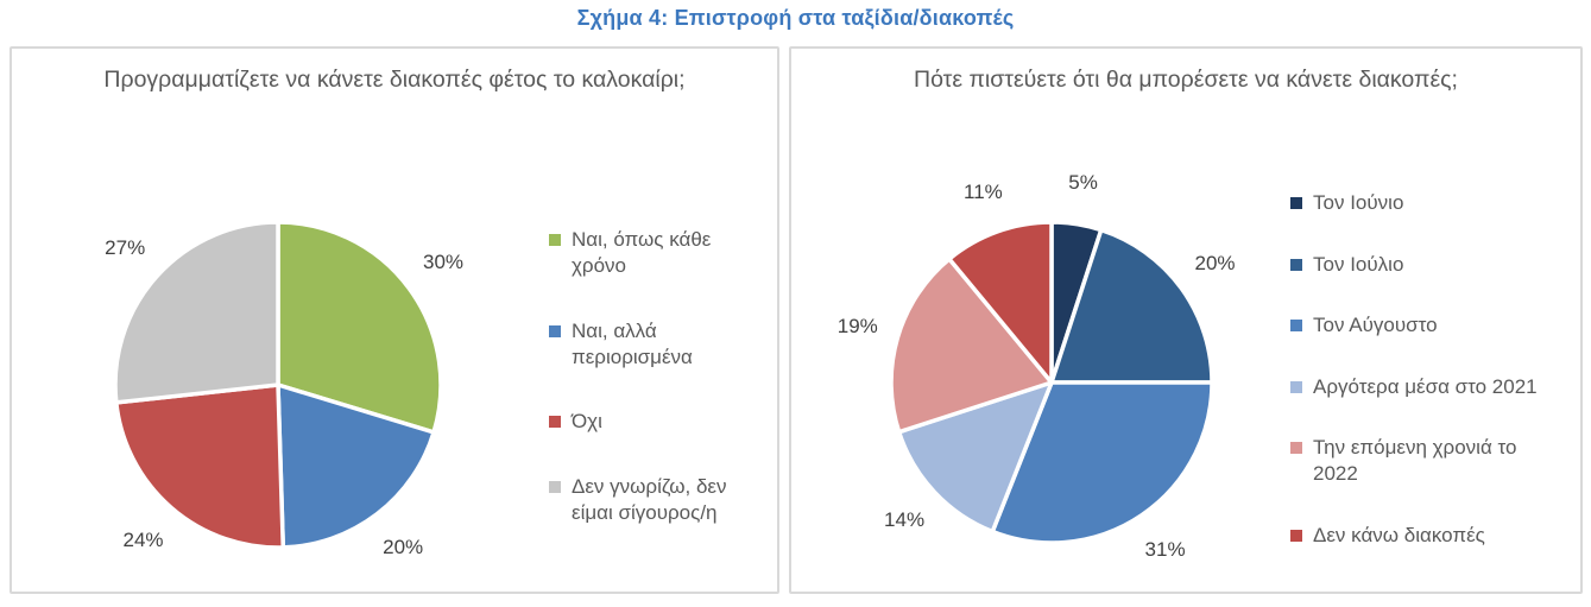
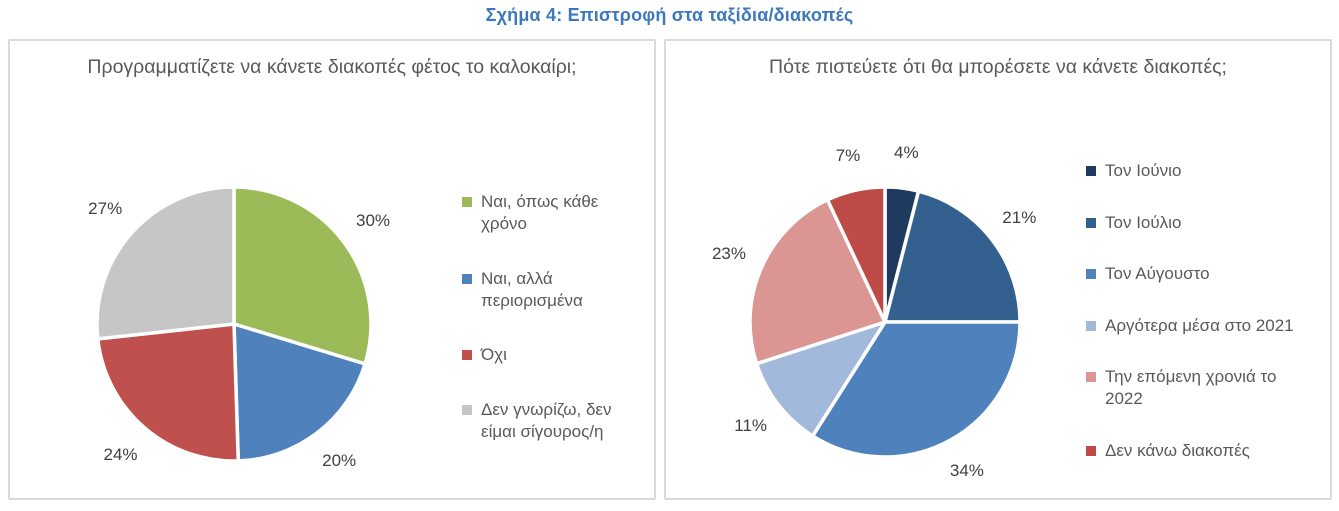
Πότε πιστεύετε ότι θα μπορέσετε να κάνετε διακοπές;/Τον Ιούνιο: 5% -> 4%
Πότε πιστεύετε ότι θα μπορέσετε να κάνετε διακοπές;/Τον Ιούλιο: 20% -> 21%
Πότε πιστεύετε ότι θα μπορέσετε να κάνετε διακοπές;/Τον Αύγουστο: 31% -> 34%
Πότε πιστεύετε ότι θα μπορέσετε να κάνετε διακοπές;/Αργότερα μέσα στο 2021: 14% -> 11%
Πότε πιστεύετε ότι θα μπορέσετε να κάνετε διακοπές;/Την επόμενη χρονιά το 2022: 19% -> 23%
Πότε πιστεύετε ότι θα μπορέσετε να κάνετε διακοπές;/Δεν κάνω διακοπές: 11% -> 7%
